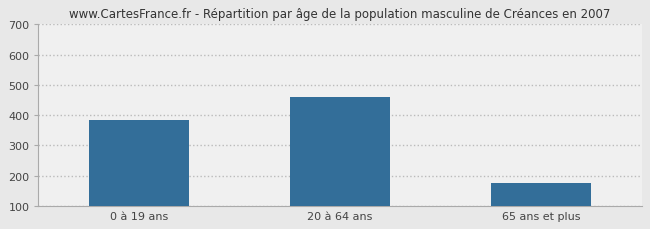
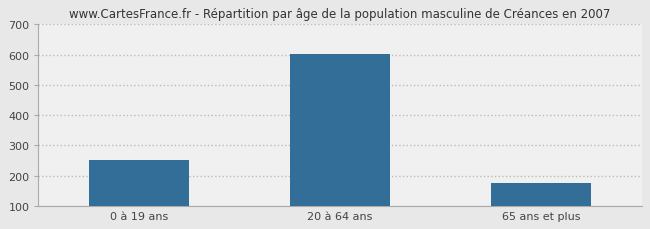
0 à 19 ans: 385 -> 250
20 à 64 ans: 460 -> 603
